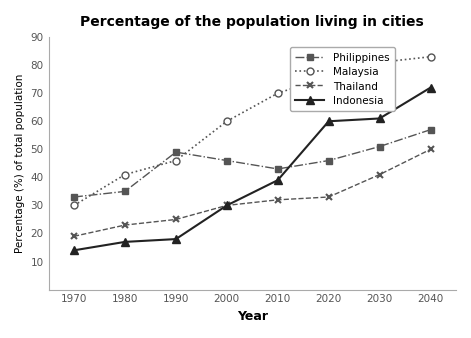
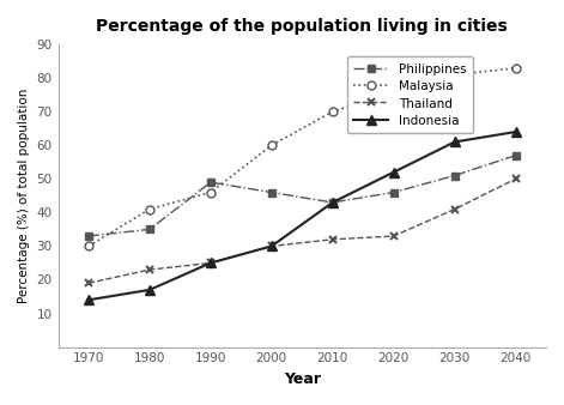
Indonesia/1990: 18 -> 25
Indonesia/2010: 39 -> 43
Indonesia/2020: 60 -> 52
Indonesia/2040: 72 -> 64
